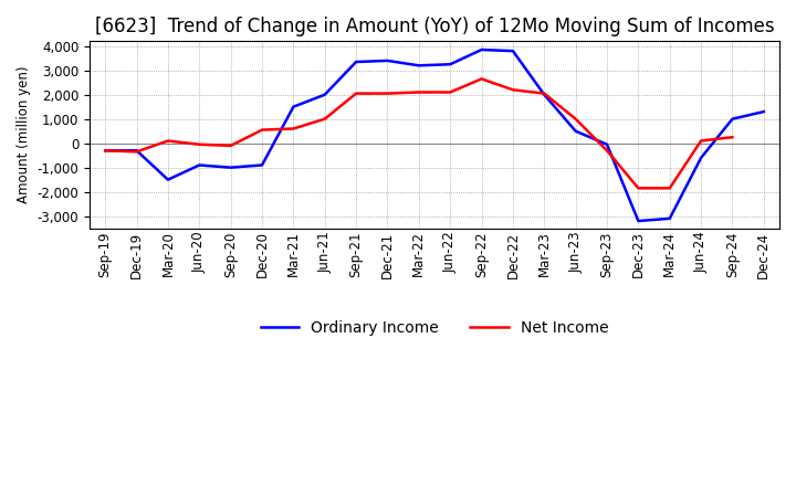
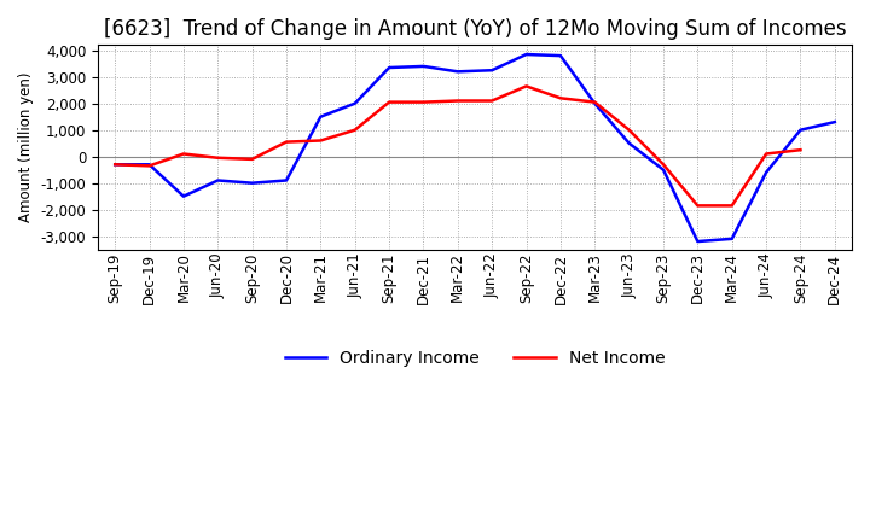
Ordinary Income/Sep-23: -50 -> -500
